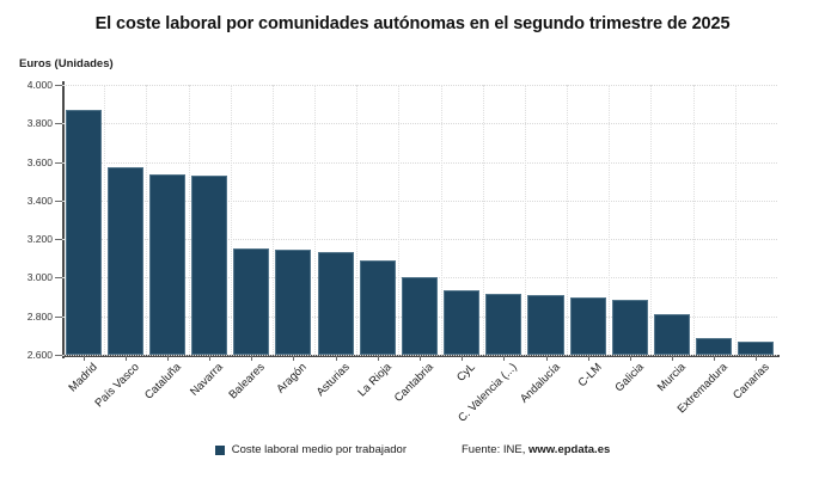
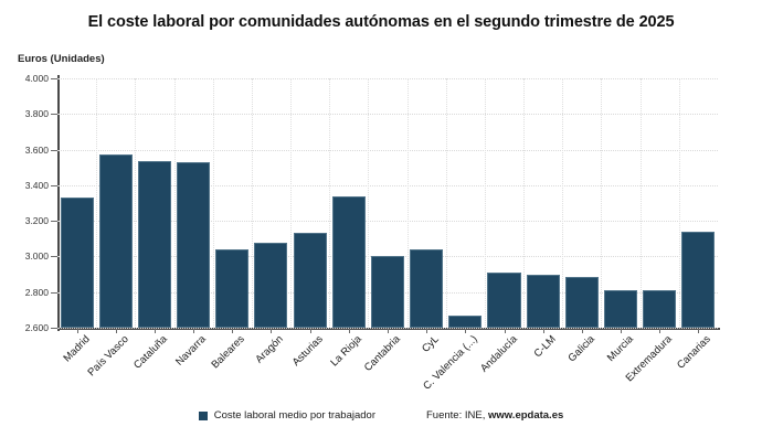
Madrid: 3870 -> 3330
Baleares: 3150 -> 3040
Aragón: 3150 -> 3080
La Rioja: 3090 -> 3340
CyL: 2930 -> 3040
C. Valencia (...): 2920 -> 2670
Extremadura: 2690 -> 2810
Canarias: 2670 -> 3140
